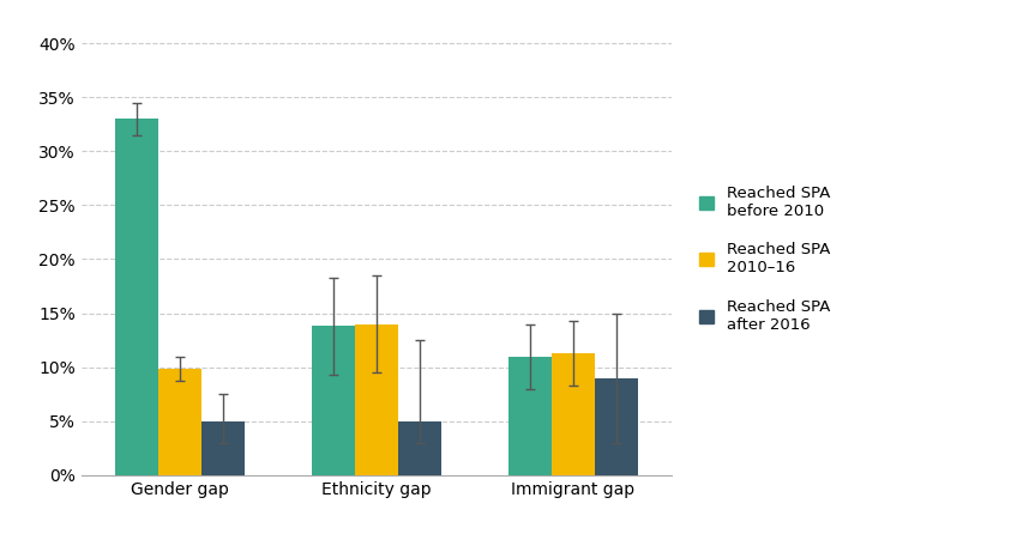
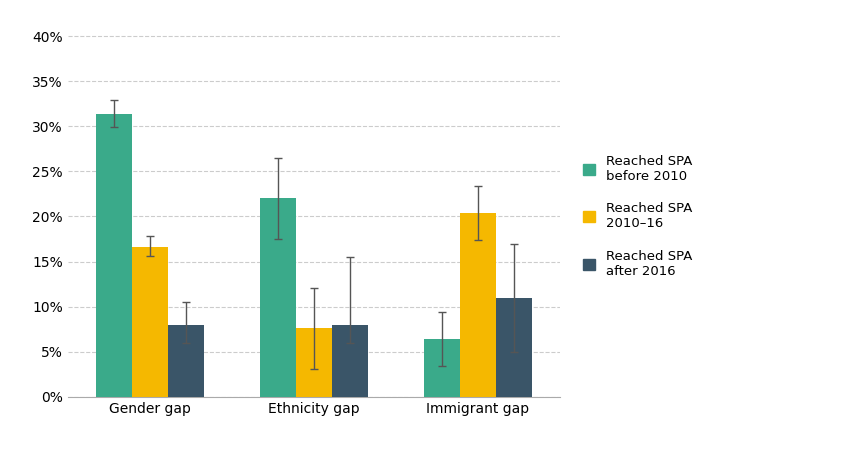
Reached SPA before 2010/Gender gap: 33.0% -> 31.4%
Reached SPA 2010–16/Gender gap: 9.8% -> 16.6%
Reached SPA after 2016/Gender gap: 5% -> 8%
Reached SPA before 2010/Ethnicity gap: 13.8% -> 22.0%
Reached SPA 2010–16/Ethnicity gap: 14.0% -> 7.6%
Reached SPA after 2016/Ethnicity gap: 5% -> 8%
Reached SPA before 2010/Immigrant gap: 11.0% -> 6.4%
Reached SPA 2010–16/Immigrant gap: 11.3% -> 20.4%
Reached SPA after 2016/Immigrant gap: 9% -> 11%
